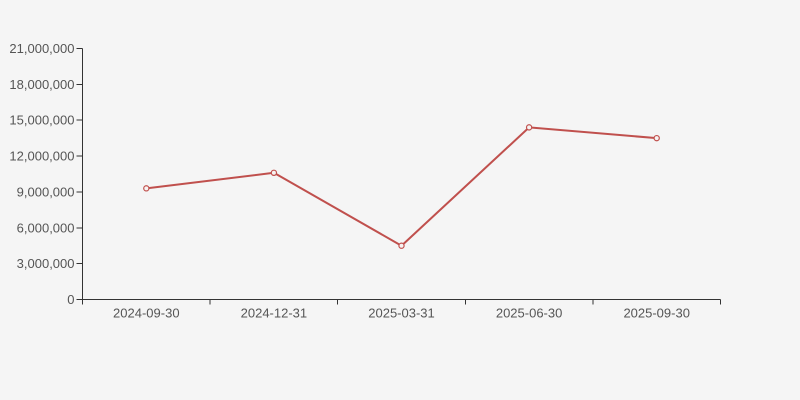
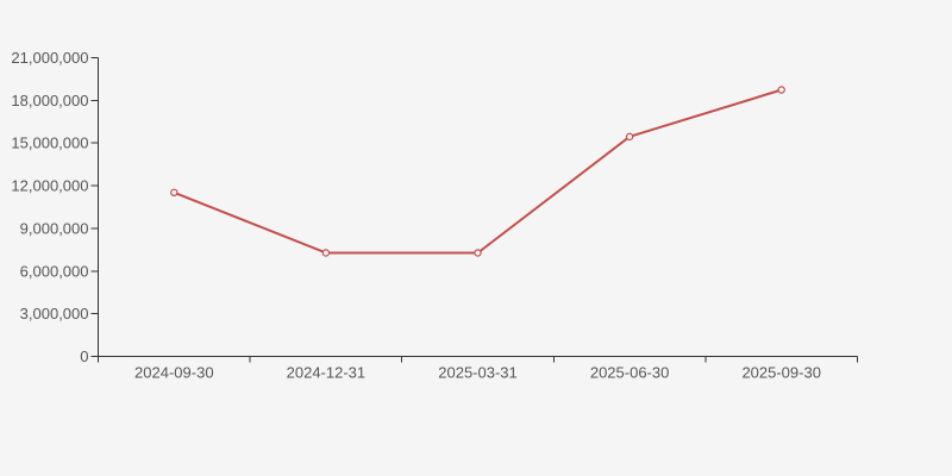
2024-09-30: 9300000 -> 11500000
2024-12-31: 10600000 -> 7300000
2025-03-31: 4500000 -> 7300000
2025-06-30: 14400000 -> 15400000
2025-09-30: 13500000 -> 18700000
